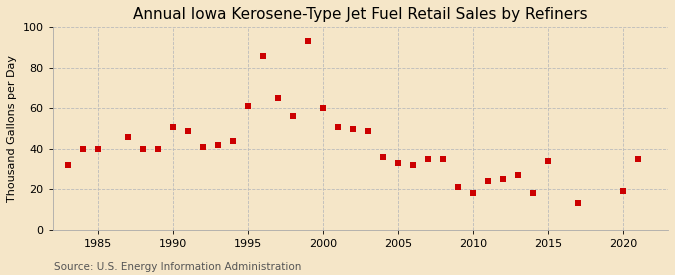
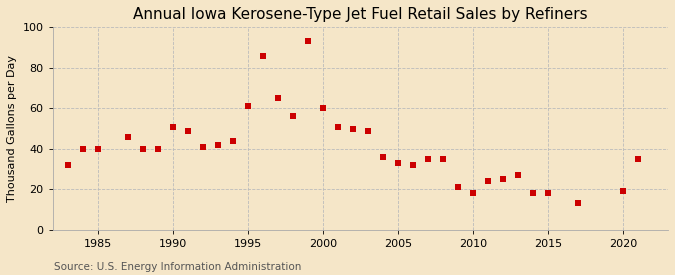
2015: 34 -> 18
